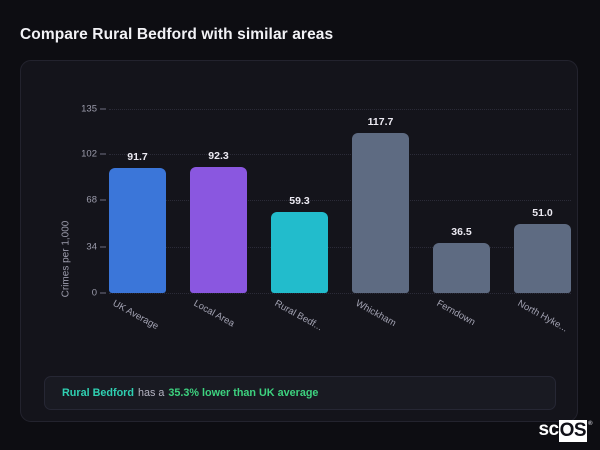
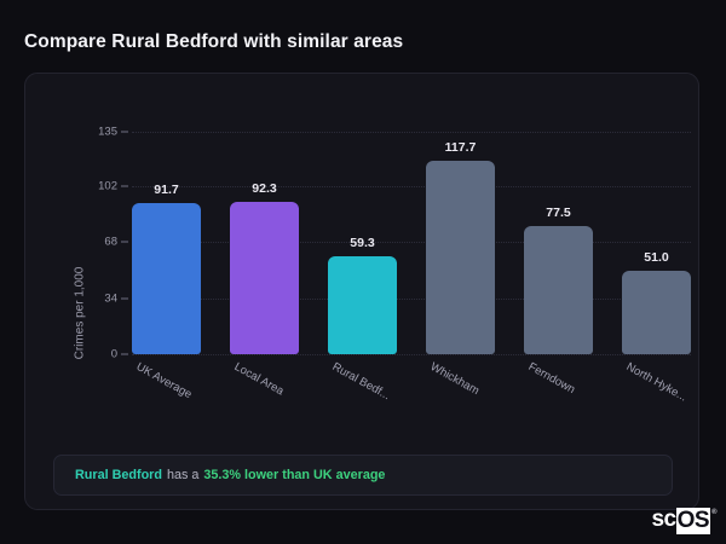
Ferndown: 36.5 -> 77.5
